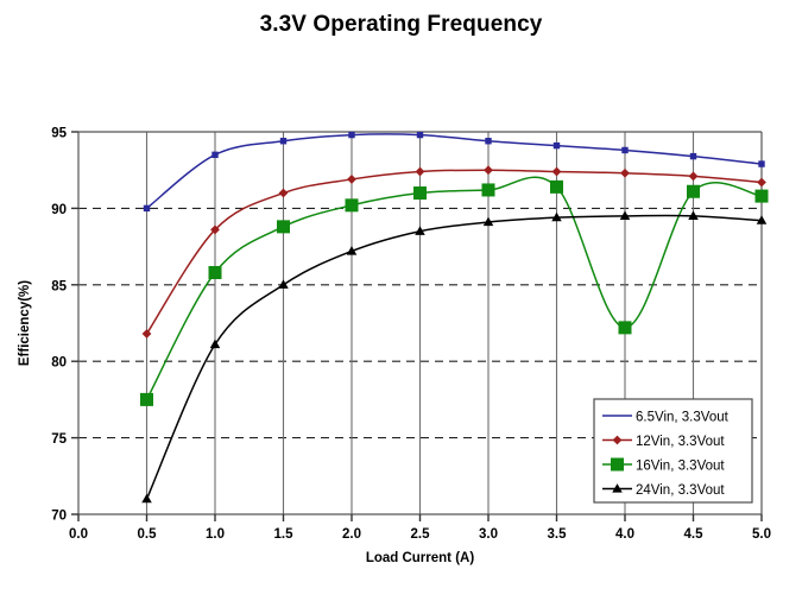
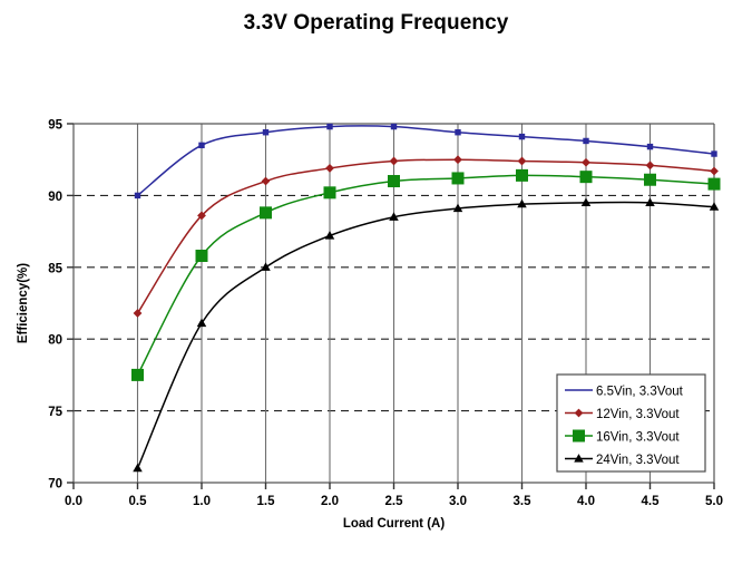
16Vin, 3.3Vout/4.0: 82.2 -> 91.3
